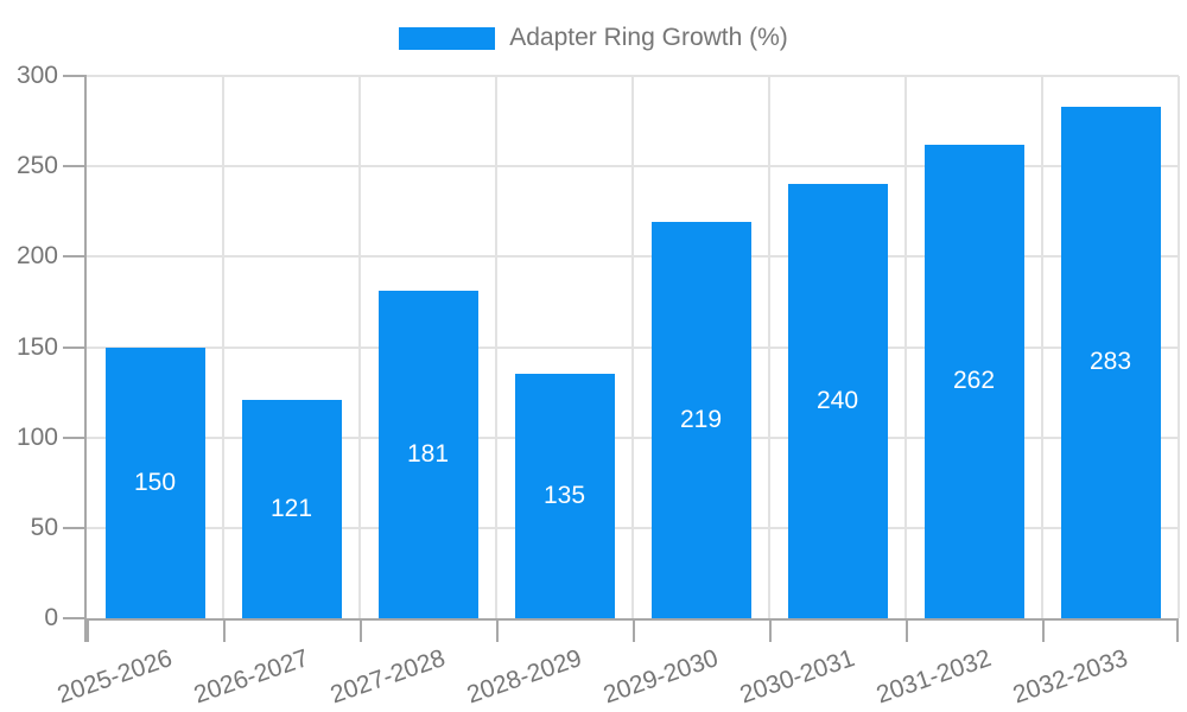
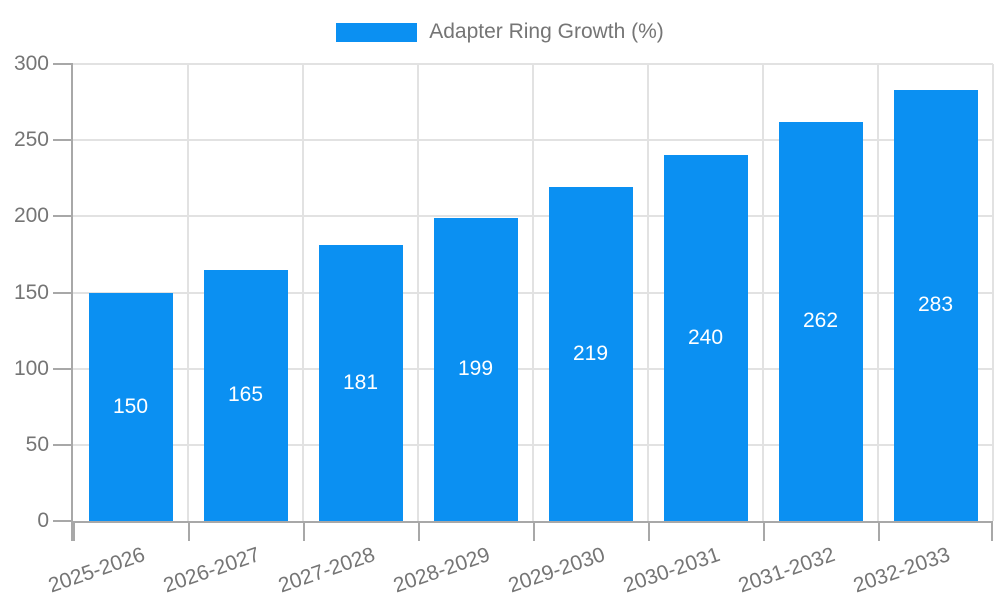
2026-2027: 121 -> 165
2028-2029: 135 -> 199
